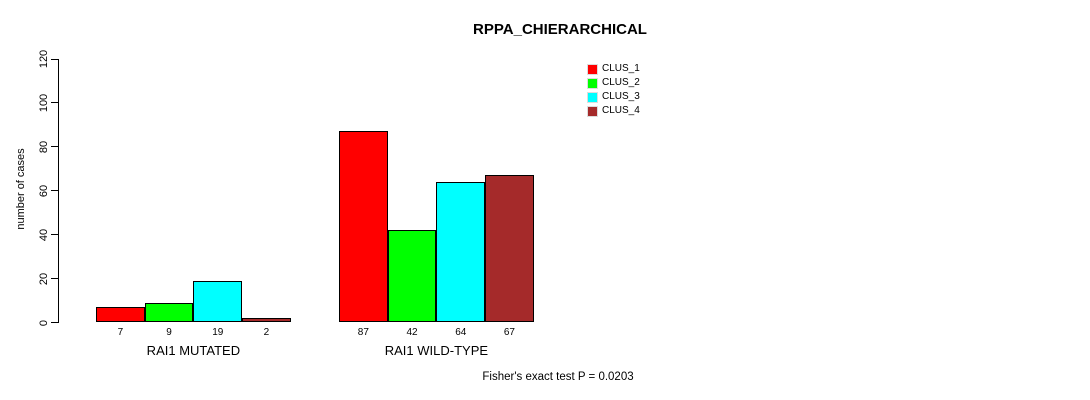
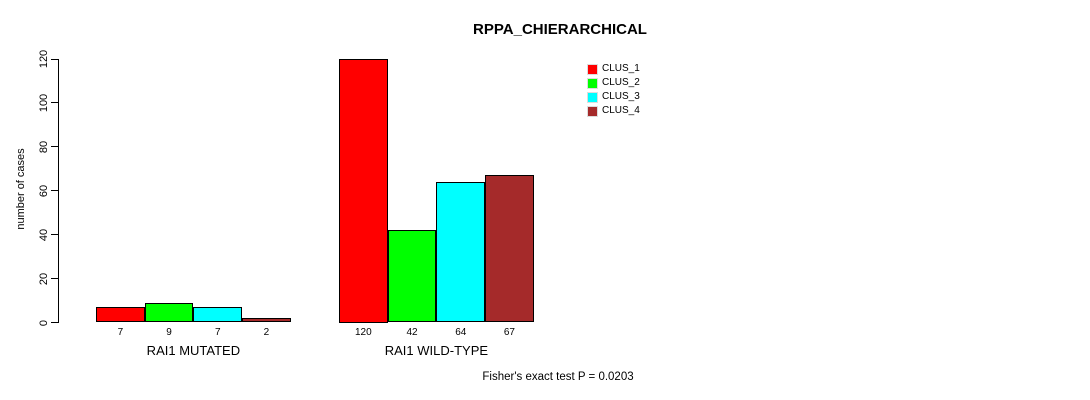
CLUS_3/RAI1 MUTATED: 19 -> 7
CLUS_1/RAI1 WILD-TYPE: 87 -> 120
